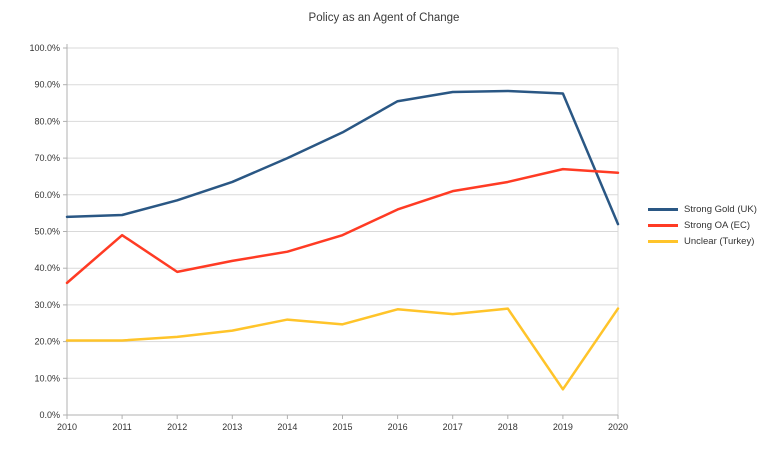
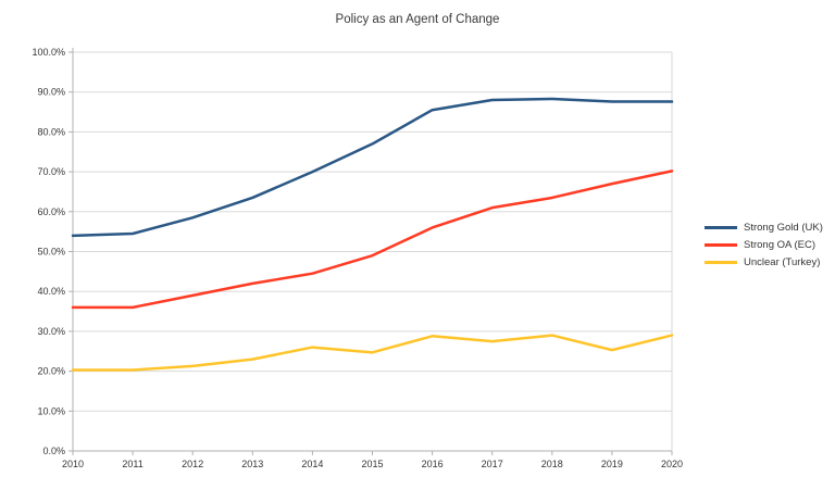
Strong OA (EC)/2011: 49% -> 36%
Unclear (Turkey)/2019: 7% -> 25%
Strong Gold (UK)/2020: 52% -> 88%
Strong OA (EC)/2020: 66% -> 70%
